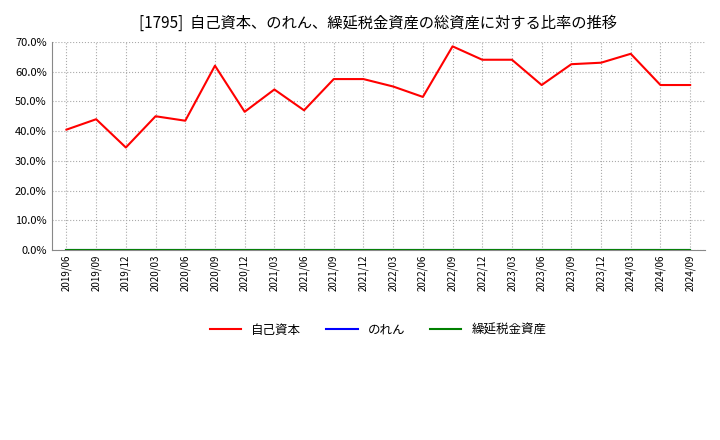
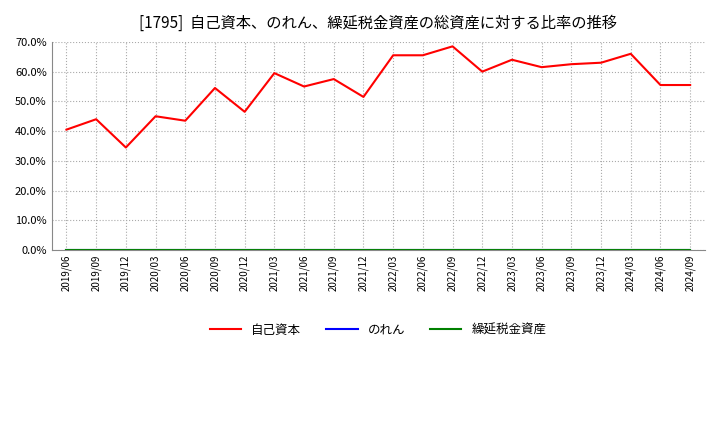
自己資本/2020/09: 62.0% -> 54.5%
自己資本/2021/03: 54.0% -> 59.5%
自己資本/2021/06: 47.0% -> 55.0%
自己資本/2021/12: 57.5% -> 51.5%
自己資本/2022/03: 55.0% -> 65.5%
自己資本/2022/06: 51.5% -> 65.5%
自己資本/2022/12: 64.0% -> 60.0%
自己資本/2023/06: 55.5% -> 61.5%
